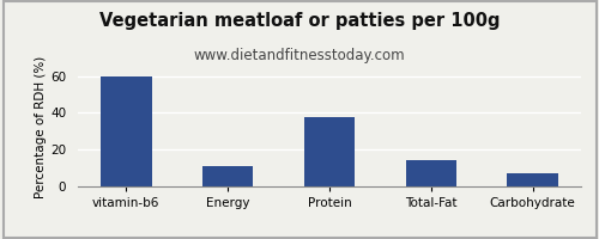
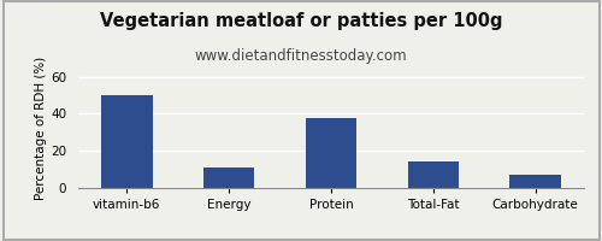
vitamin-b6: 60 -> 50
